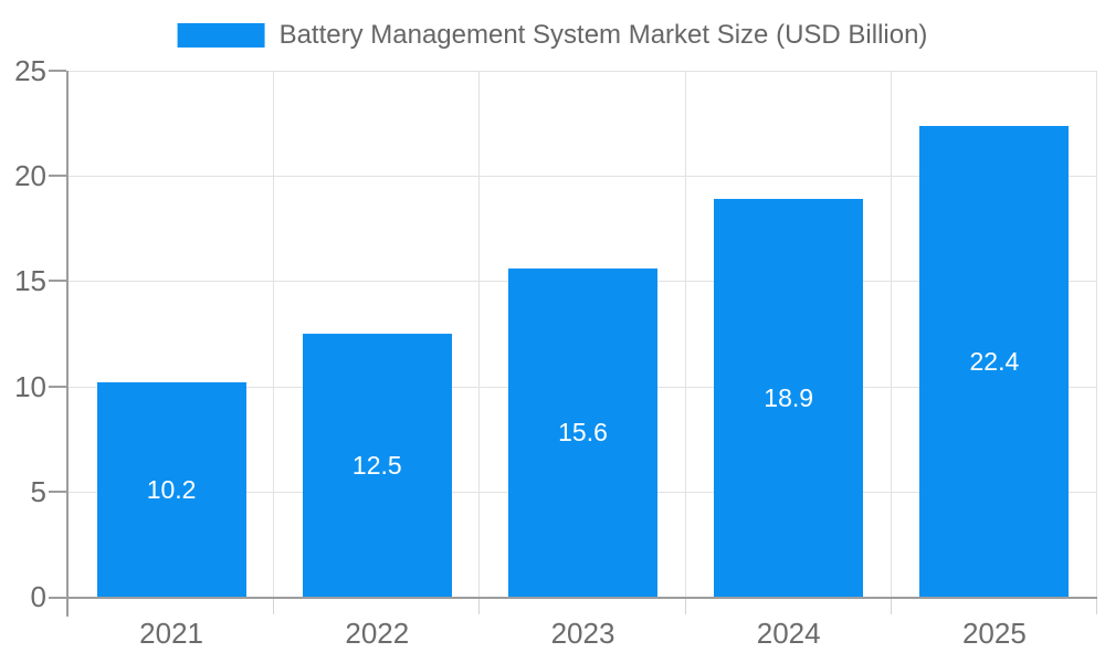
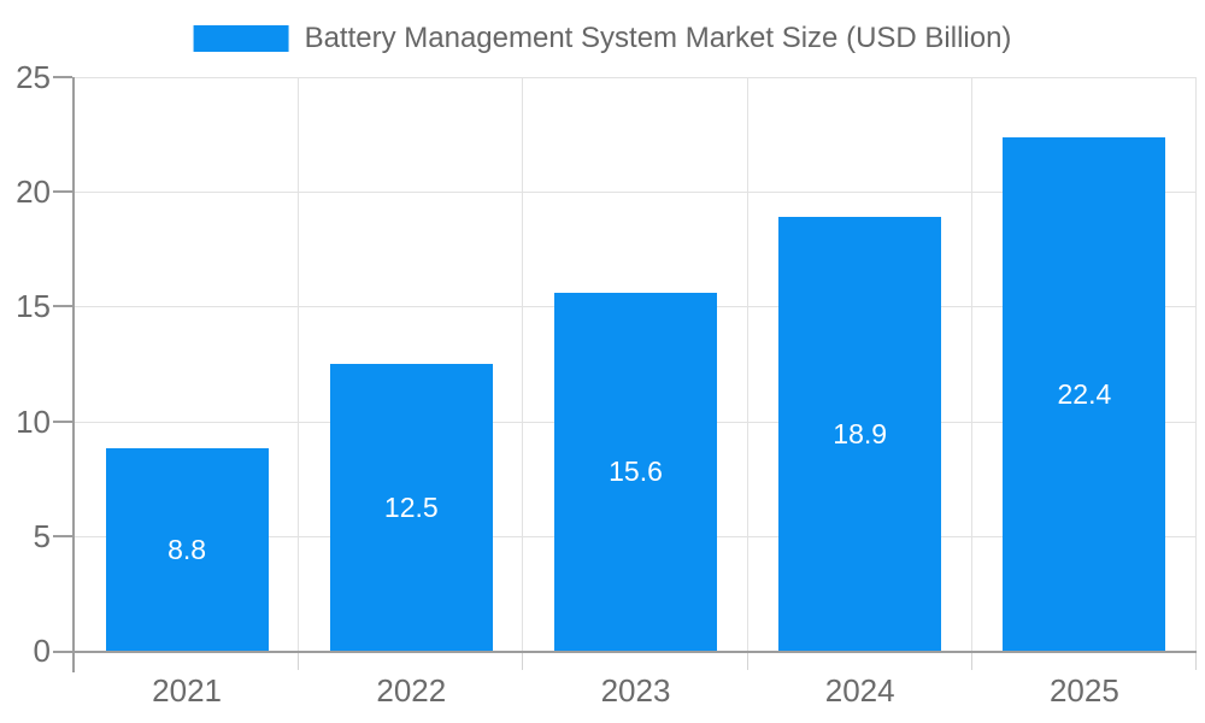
2021: 10.2 -> 8.8
